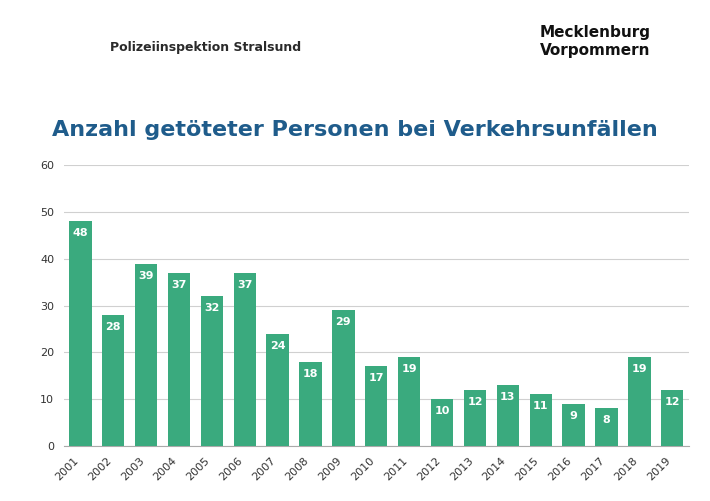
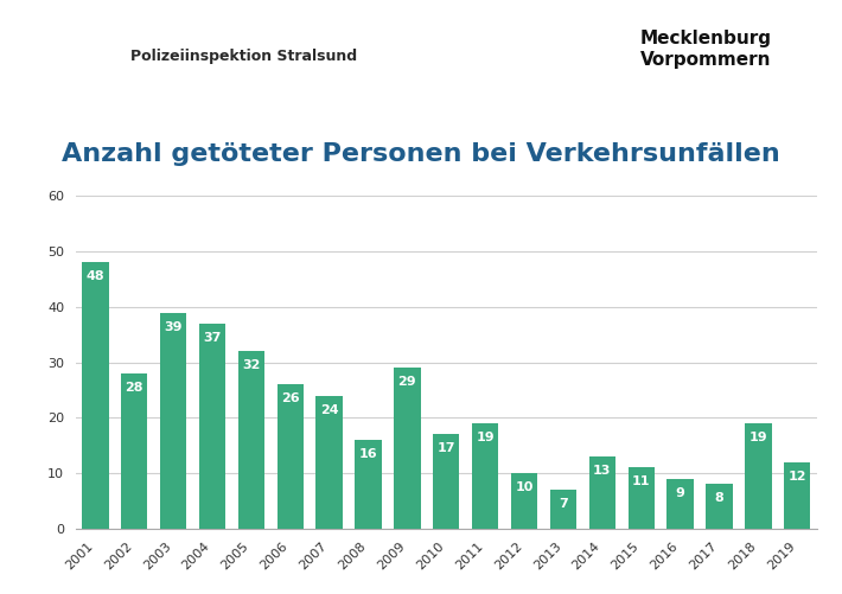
2006: 37 -> 26
2008: 18 -> 16
2013: 12 -> 7
